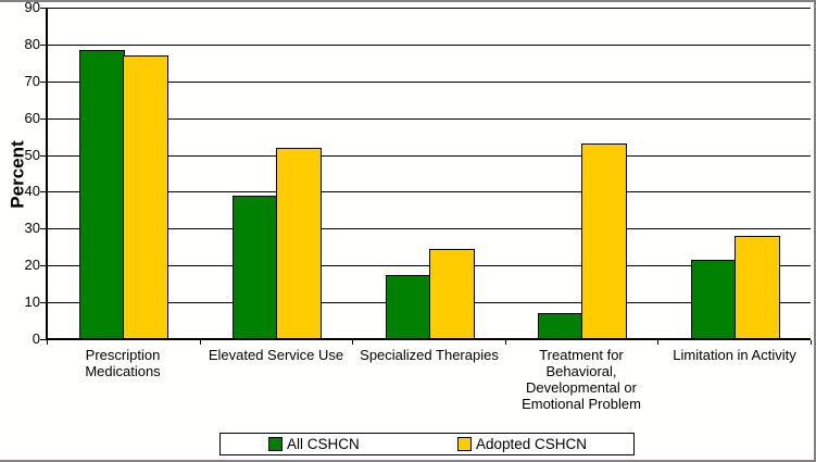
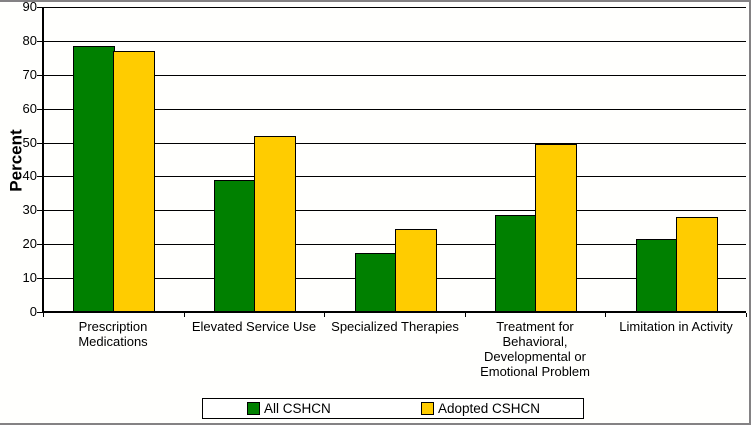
All CSHCN/Treatment for Behavioral, Developmental or Emotional Problem: 7 -> 28
Adopted CSHCN/Treatment for Behavioral, Developmental or Emotional Problem: 53 -> 50
